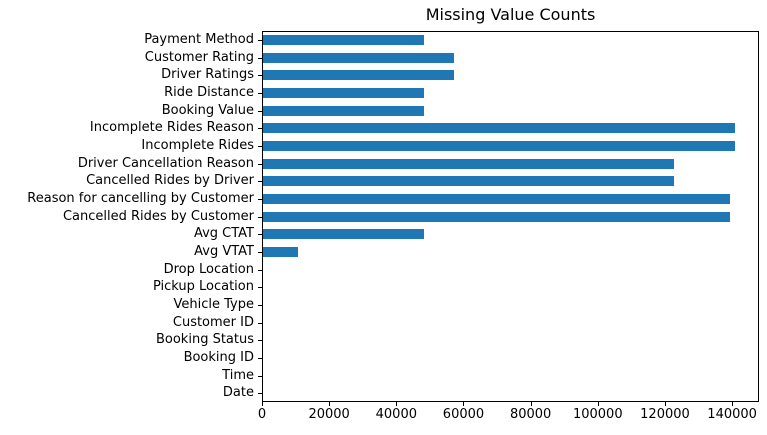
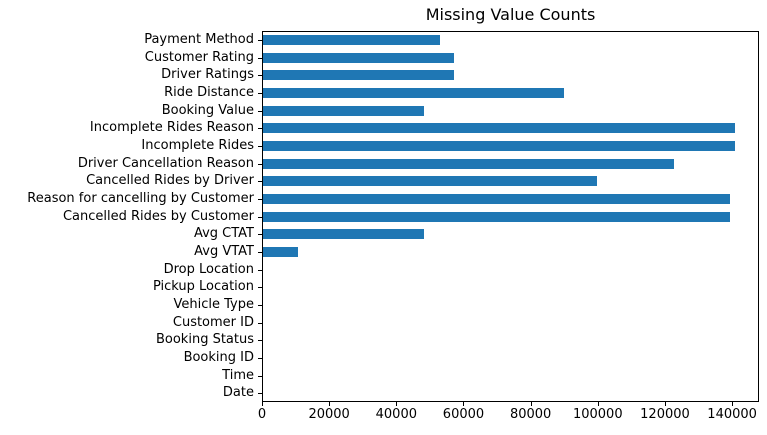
Payment Method: 48000 -> 53000
Ride Distance: 48000 -> 90000
Cancelled Rides by Driver: 123000 -> 100000
